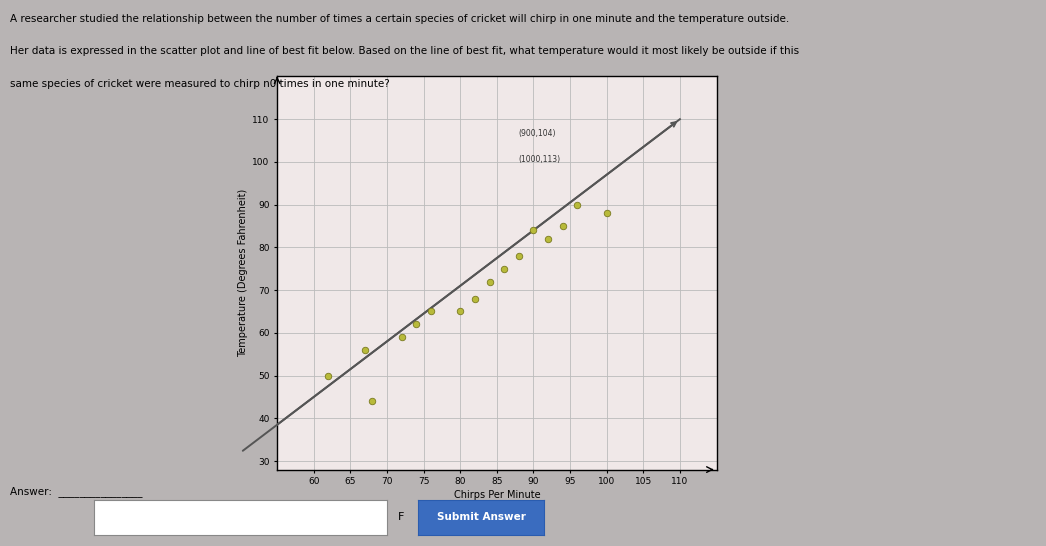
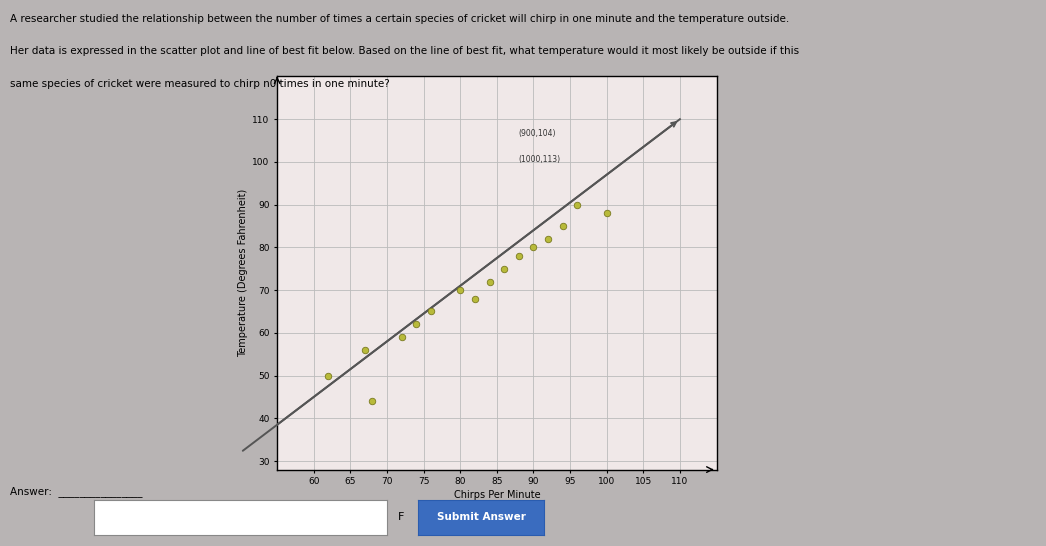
80: 65 -> 70
90: 84 -> 80
